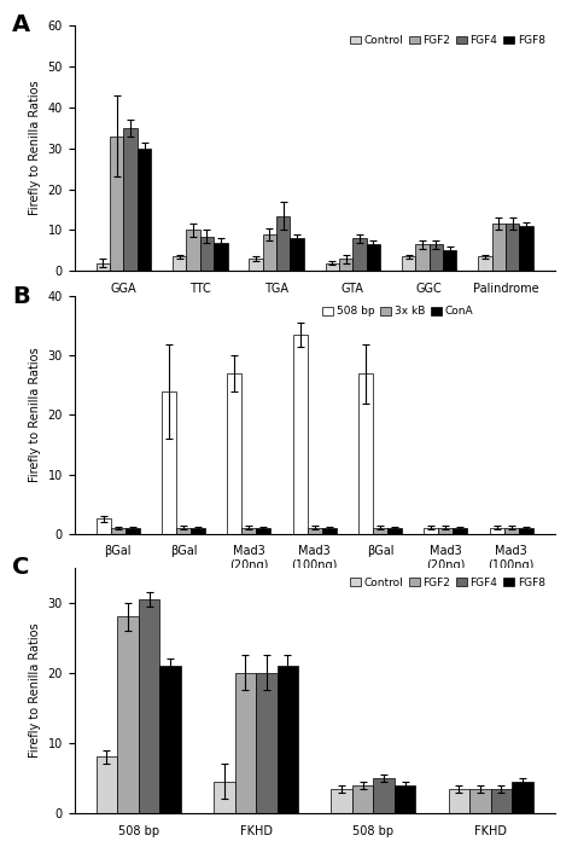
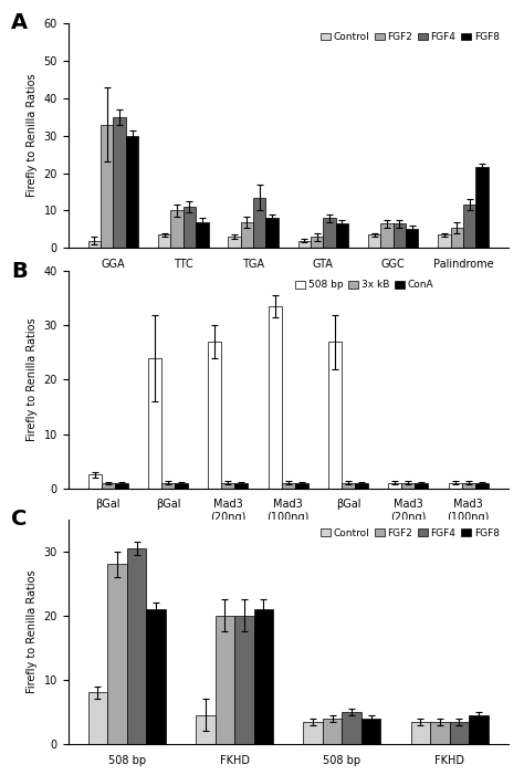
FGF4/TTC: 8.5 -> 11.0
FGF2/TGA: 9.0 -> 7.0
FGF2/Palindrome TCC > GAA: 11.5 -> 5.5
FGF8/Palindrome TCC > GAA: 11.0 -> 21.5
